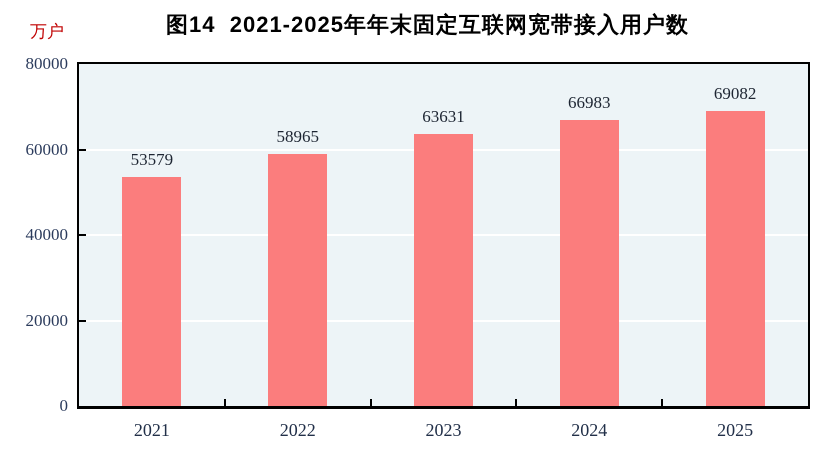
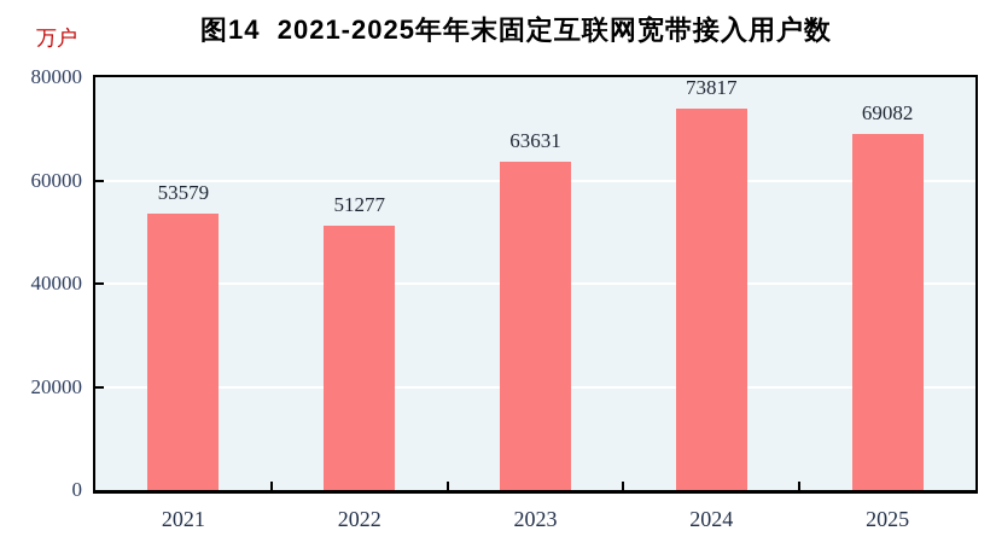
2022: 58965 -> 51277
2024: 66983 -> 73817
